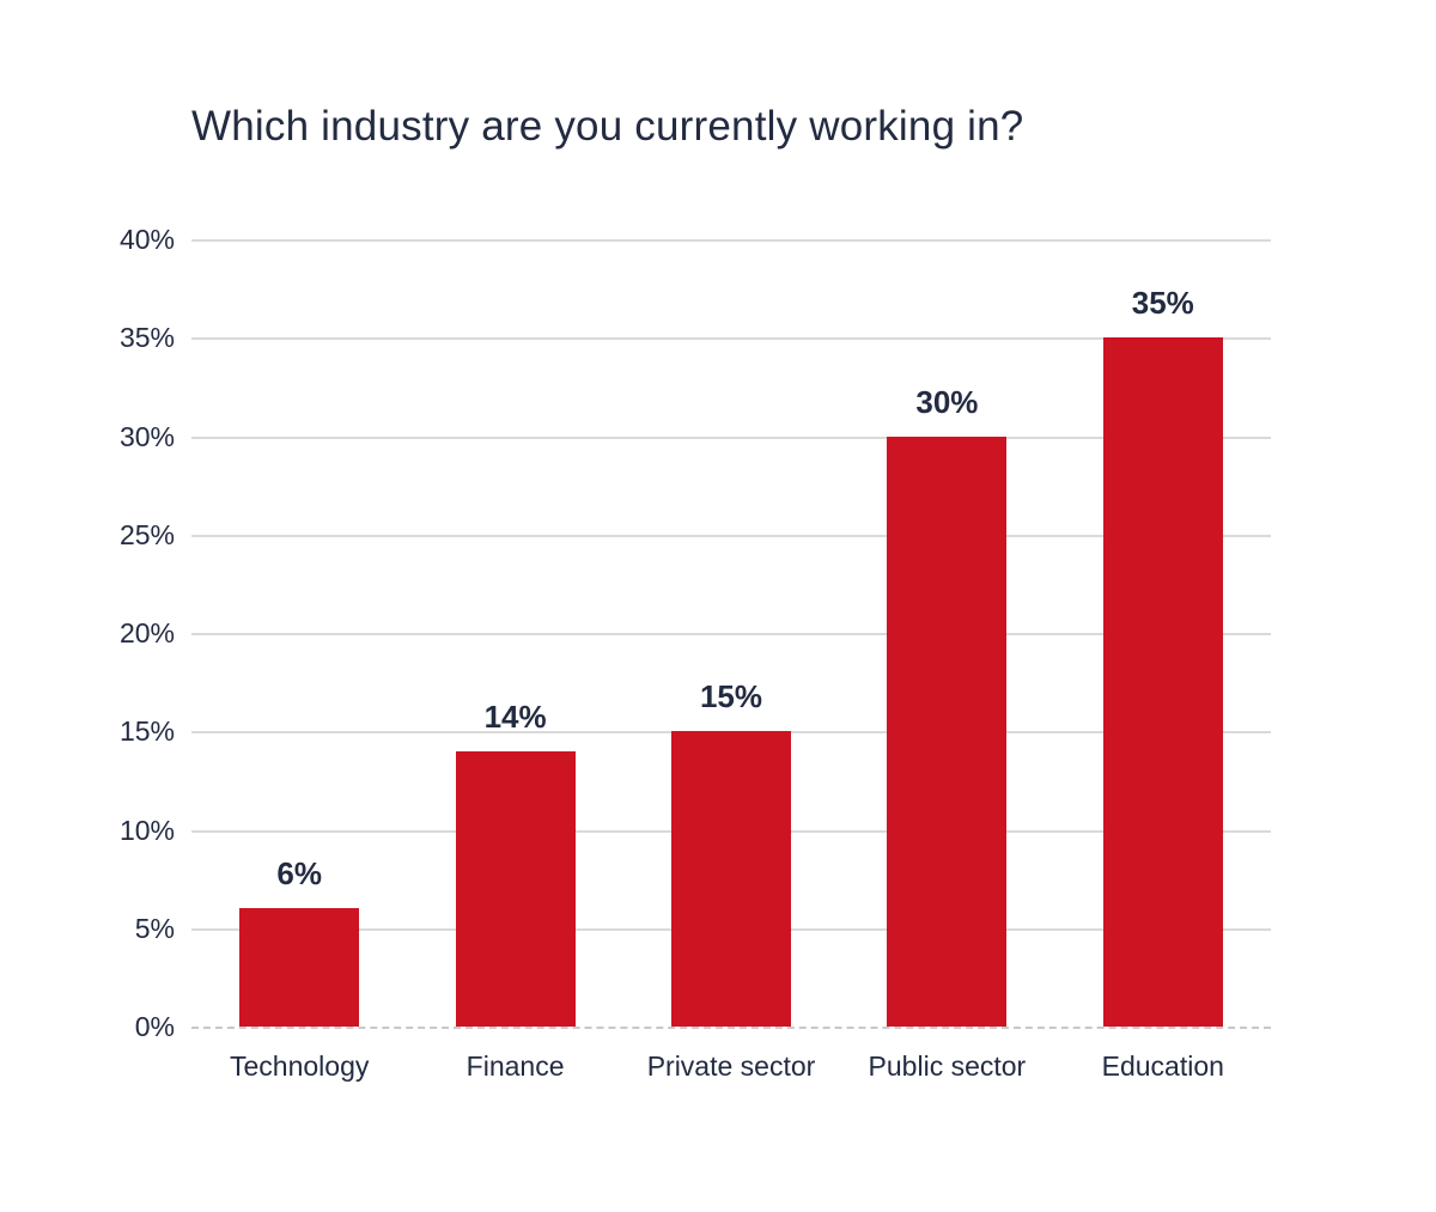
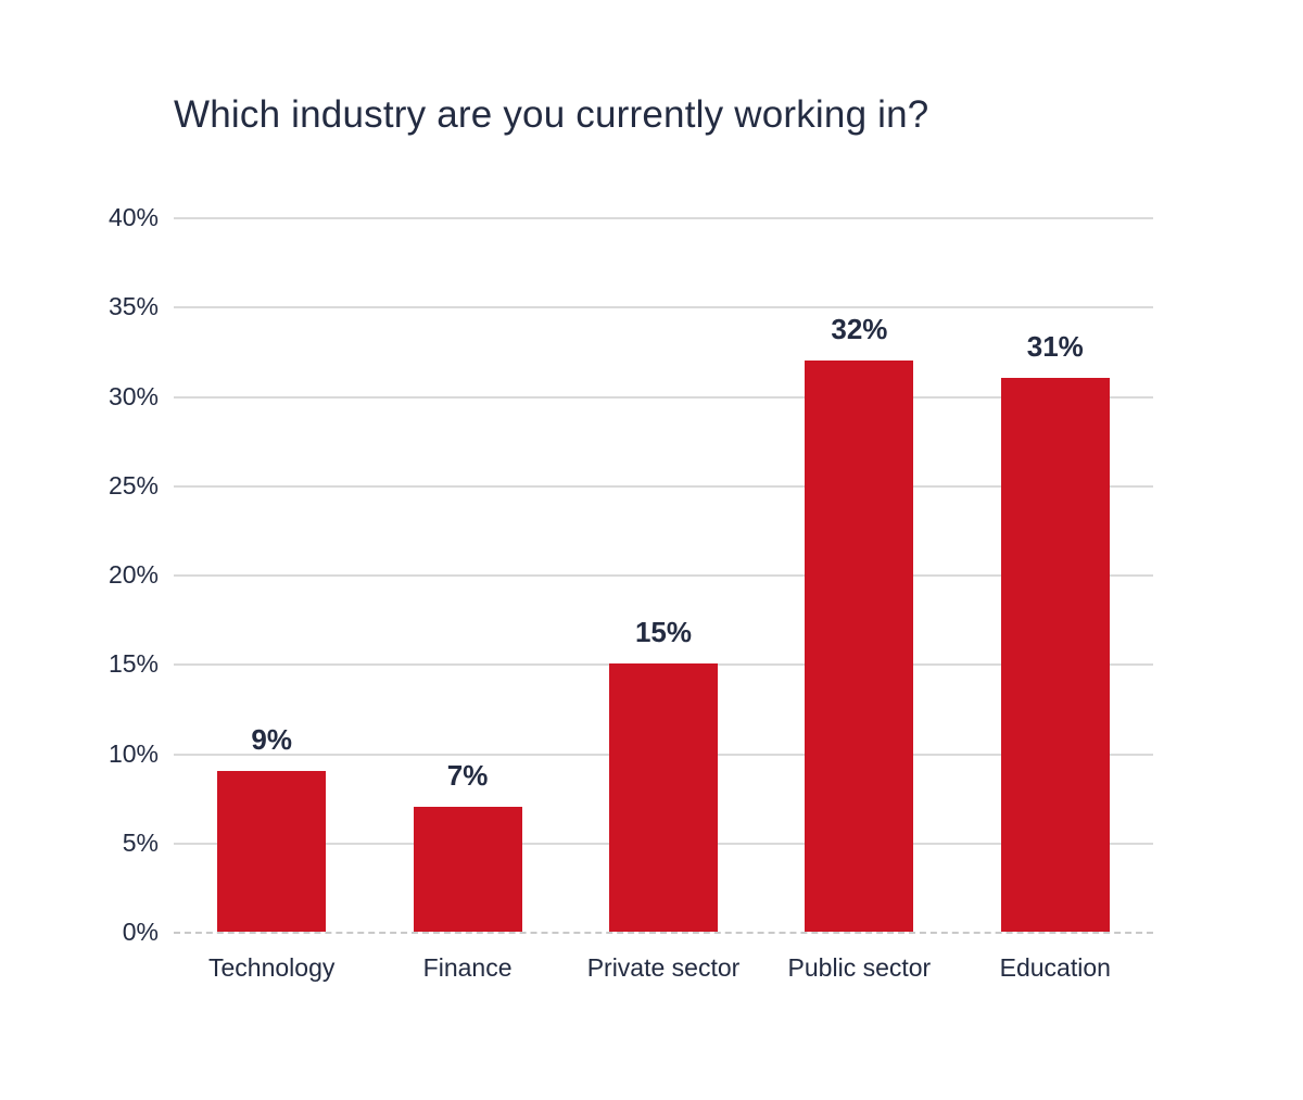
Technology: 6% -> 9%
Finance: 14% -> 7%
Public sector: 30% -> 32%
Education: 35% -> 31%
